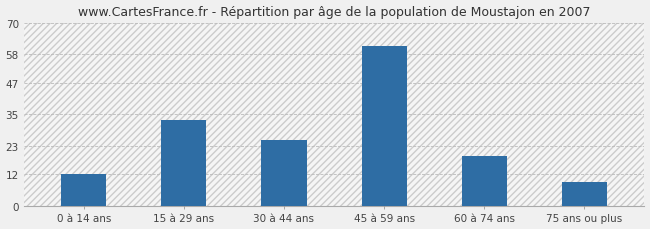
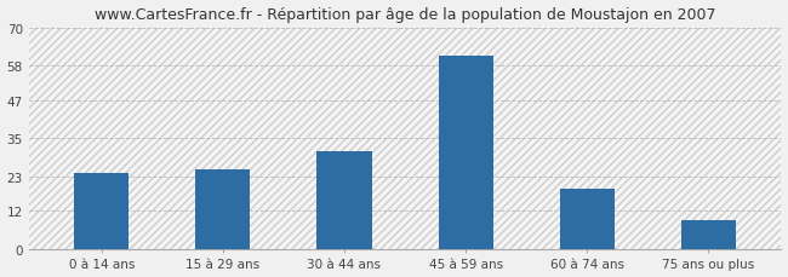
0 à 14 ans: 12 -> 24
15 à 29 ans: 33 -> 25
30 à 44 ans: 25 -> 31
